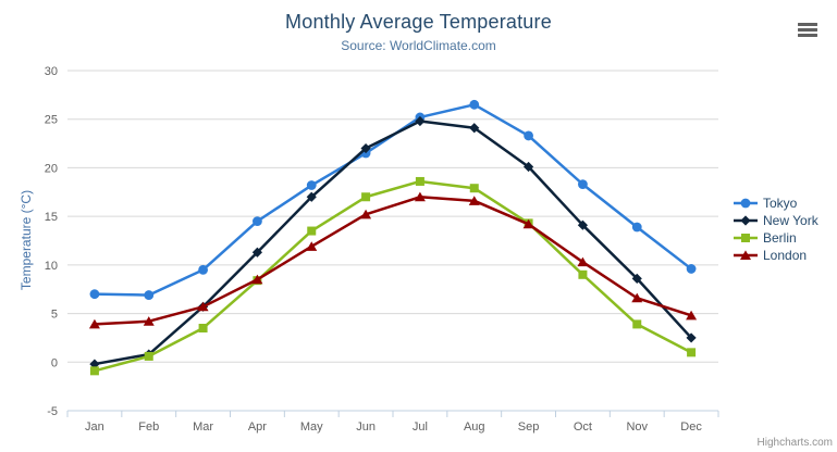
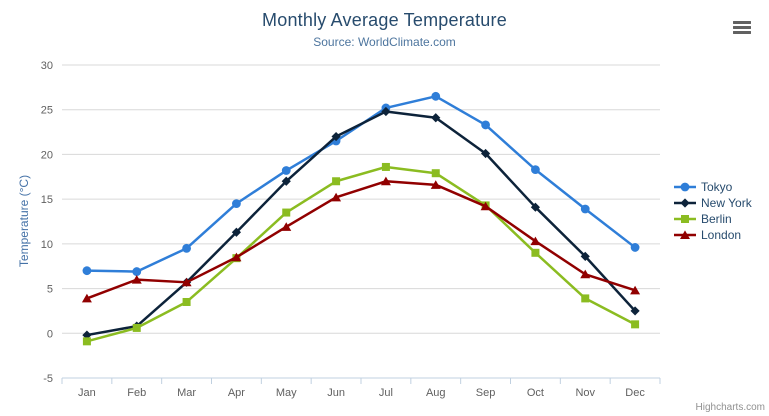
London/Feb: 4 -> 6
